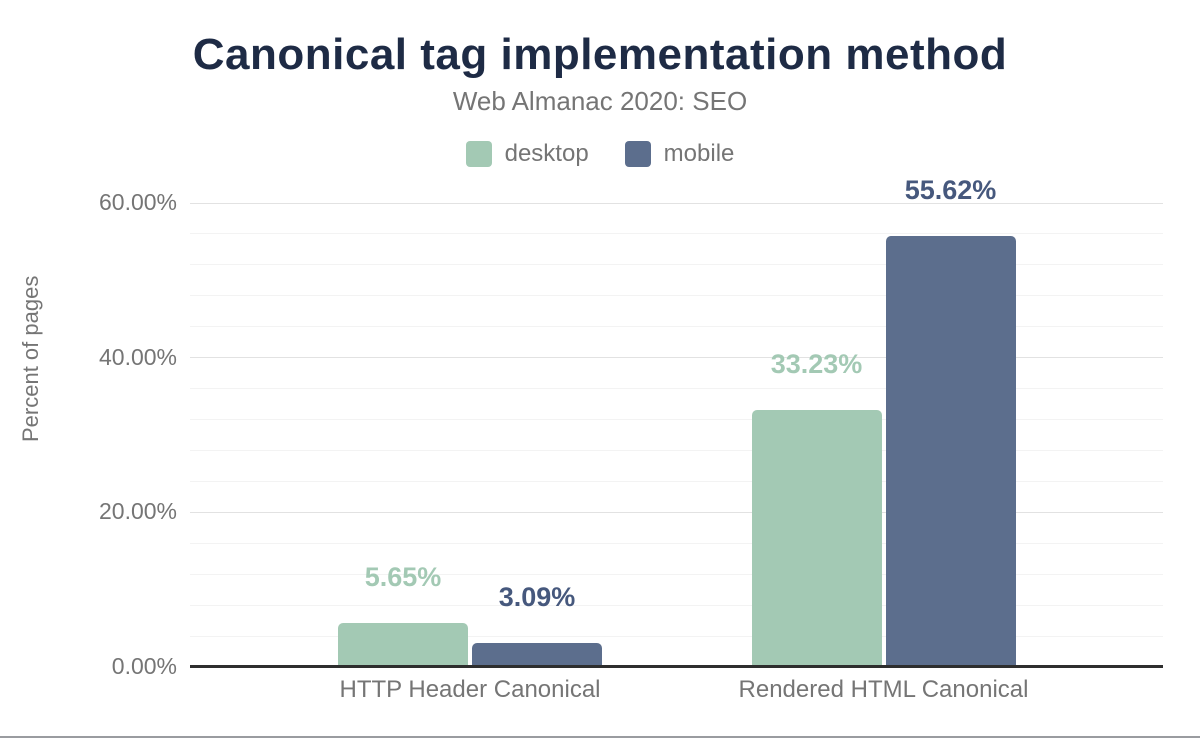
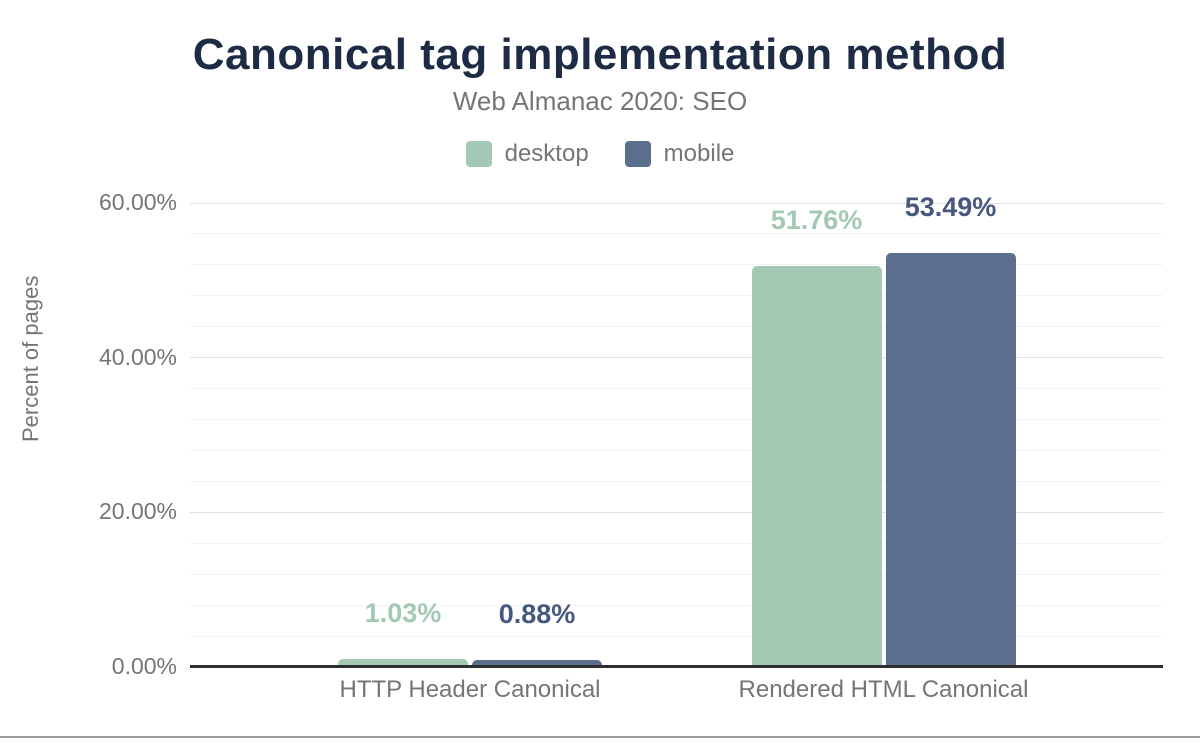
desktop/HTTP Header Canonical: 5.65% -> 1.03%
mobile/HTTP Header Canonical: 3.09% -> 0.88%
desktop/Rendered HTML Canonical: 33.23% -> 51.76%
mobile/Rendered HTML Canonical: 55.62% -> 53.49%
